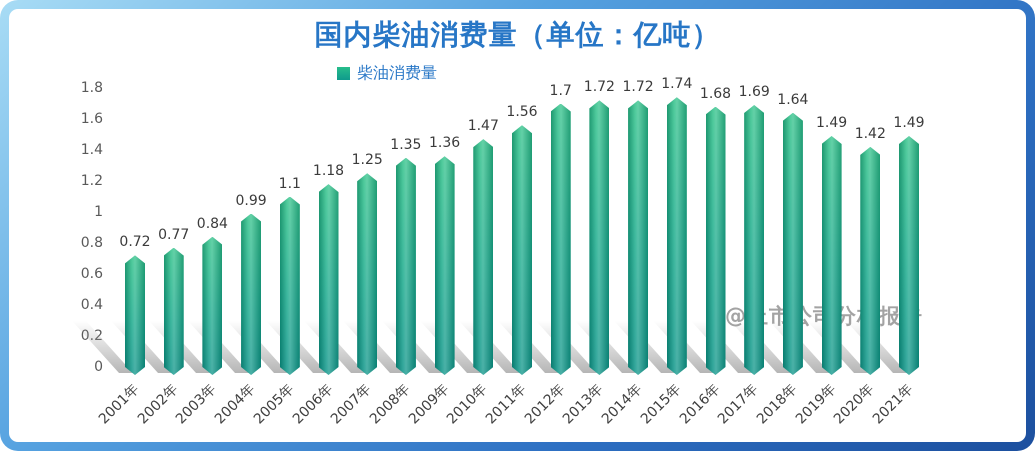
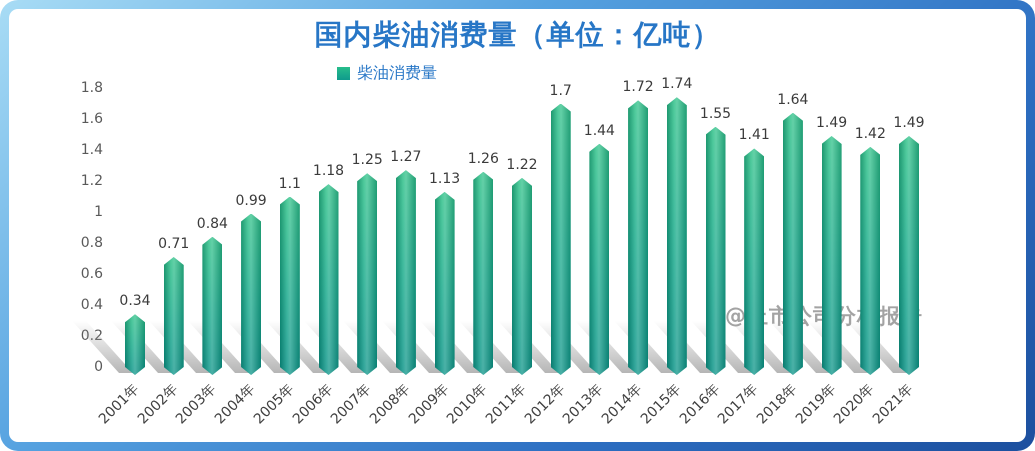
2001年: 0.72 -> 0.34
2002年: 0.77 -> 0.71
2008年: 1.35 -> 1.27
2009年: 1.36 -> 1.13
2010年: 1.47 -> 1.26
2011年: 1.56 -> 1.22
2013年: 1.72 -> 1.44
2016年: 1.68 -> 1.55
2017年: 1.69 -> 1.41
